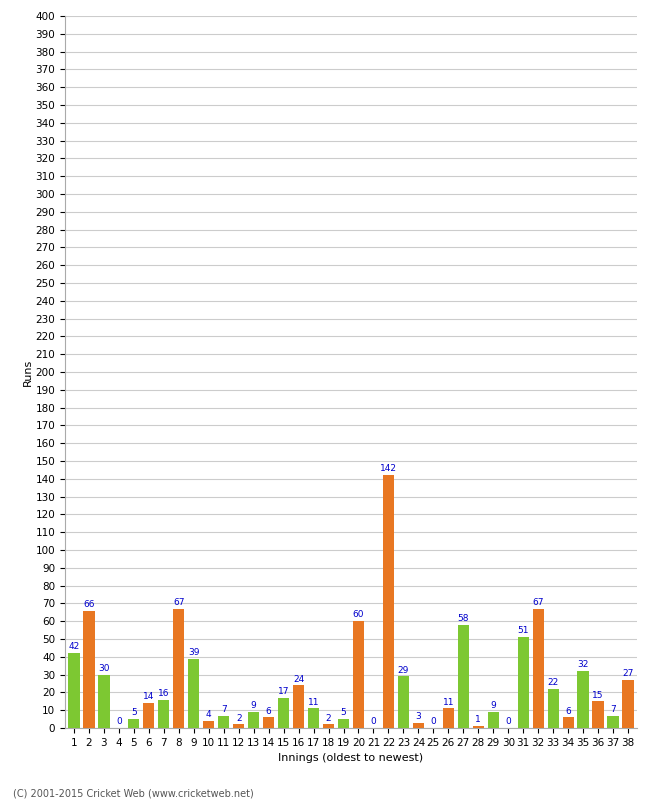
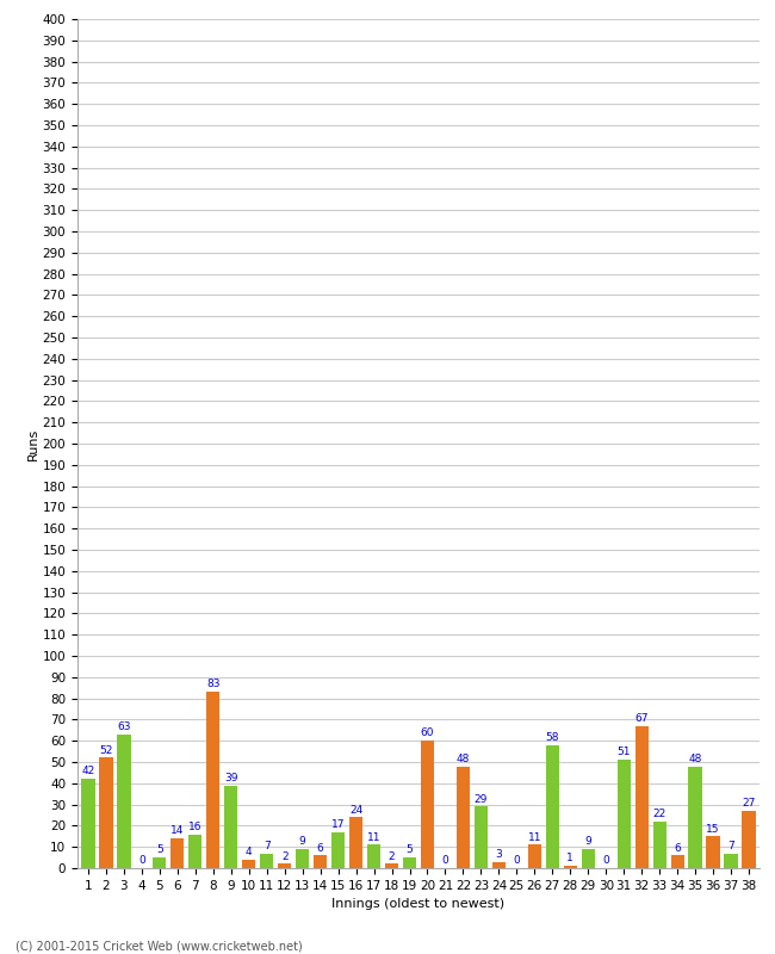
2: 66 -> 52
3: 30 -> 63
8: 67 -> 83
22: 142 -> 48
35: 32 -> 48
